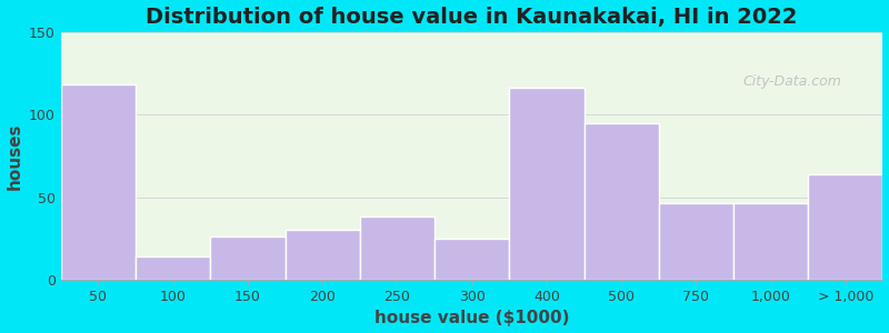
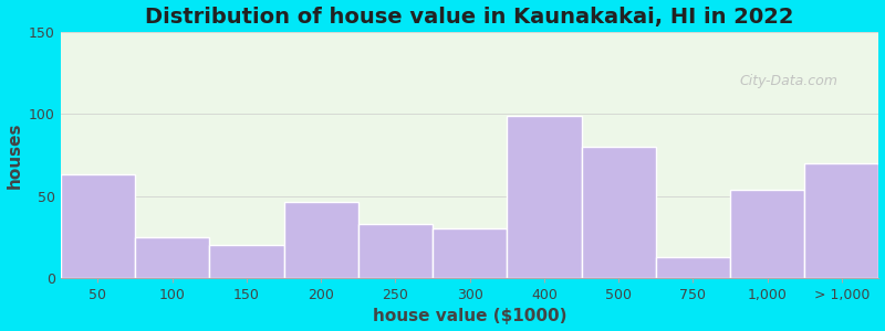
50: 118 -> 63
100: 14 -> 25
150: 26 -> 20
200: 30 -> 46
250: 38 -> 33
300: 25 -> 30
400: 116 -> 99
500: 95 -> 80
750: 46 -> 13
1,000: 46 -> 54
> 1,000: 64 -> 70
